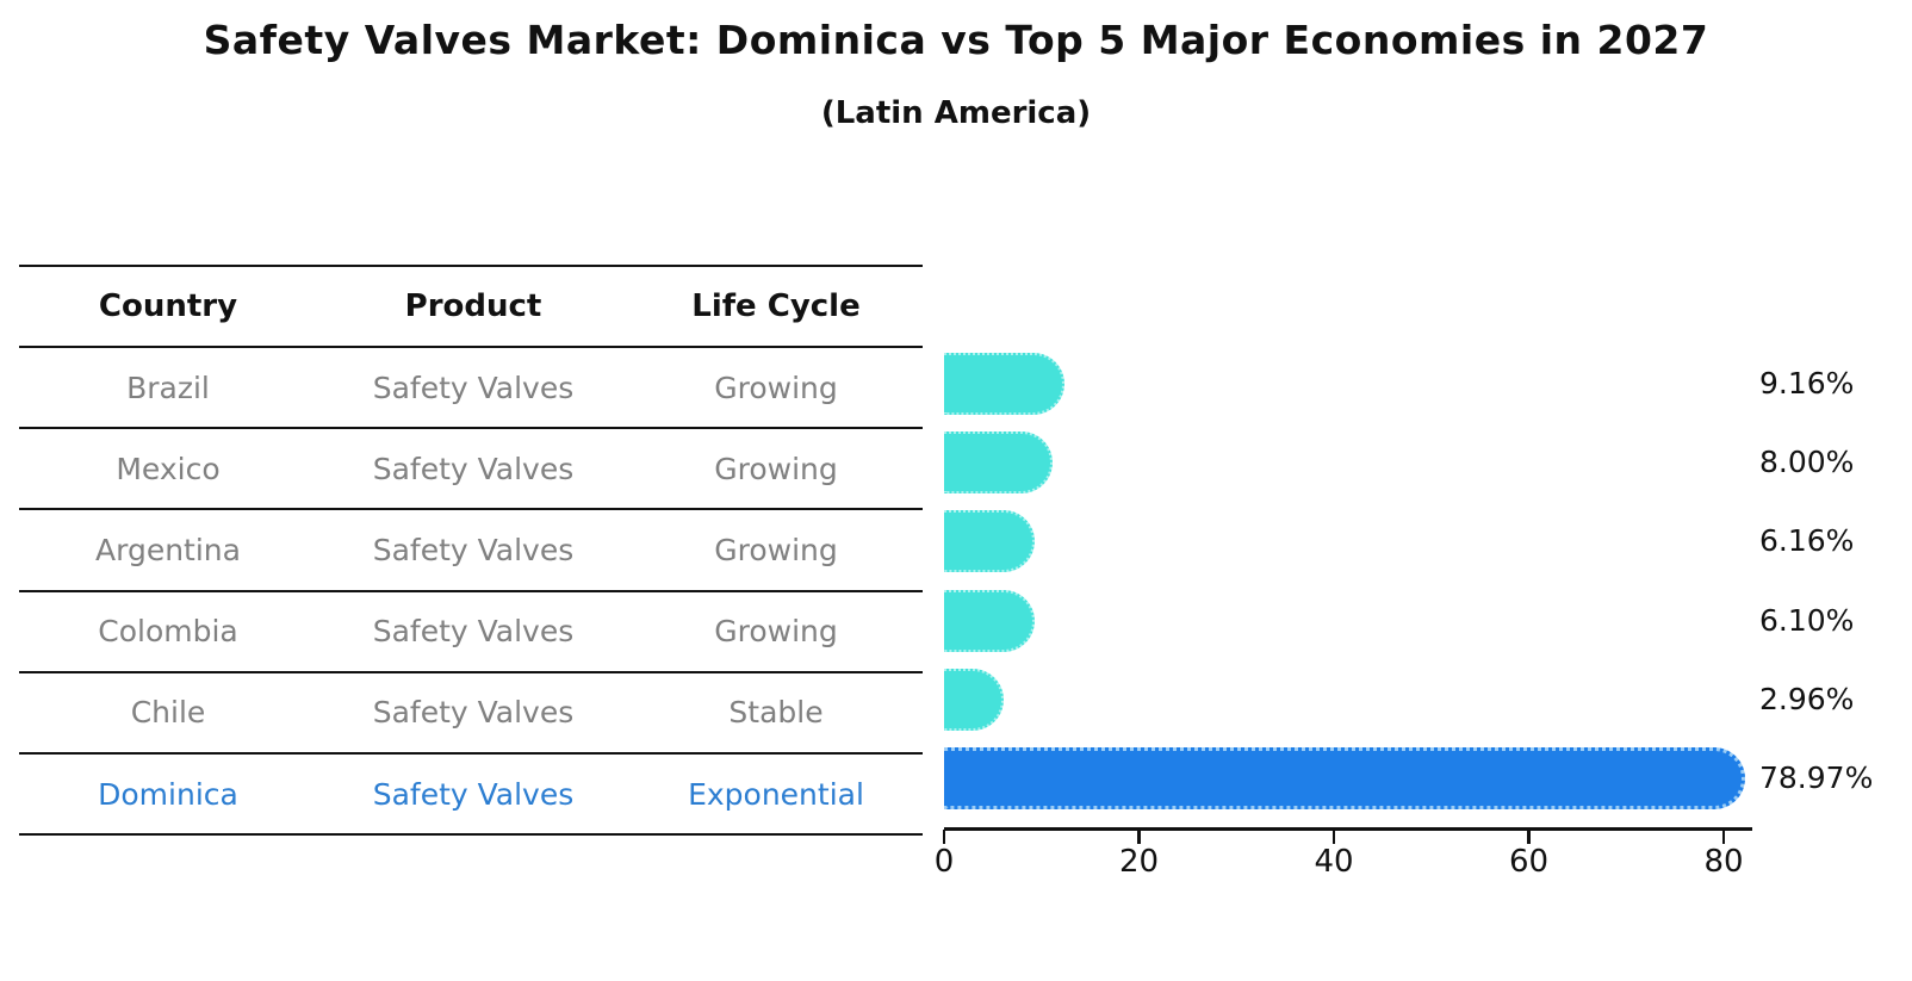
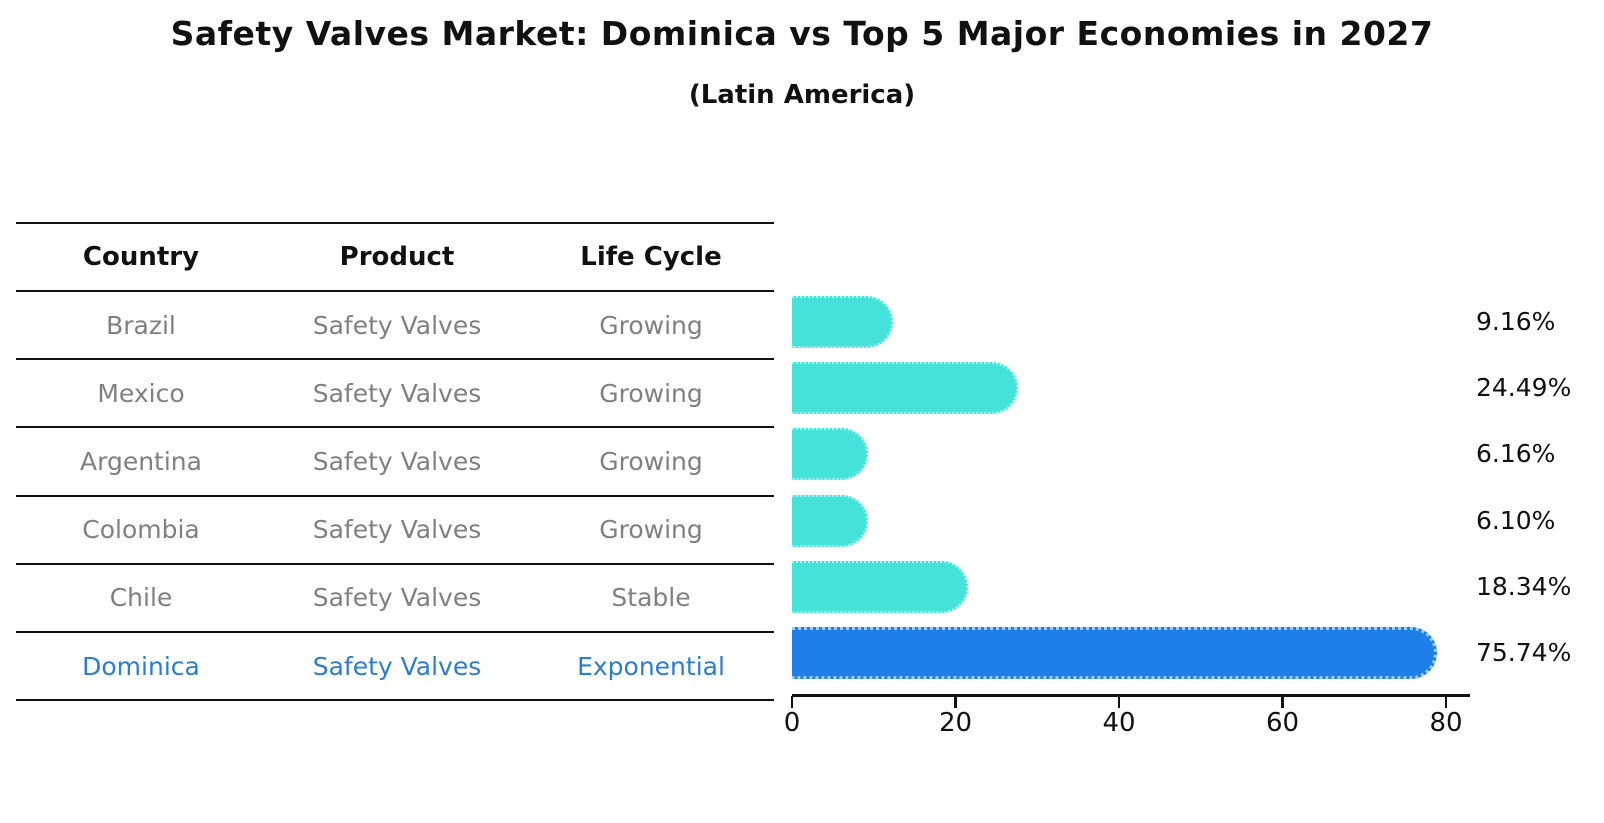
Mexico: 8.00% -> 24.49%
Chile: 2.96% -> 18.34%
Dominica: 78.97% -> 75.74%
